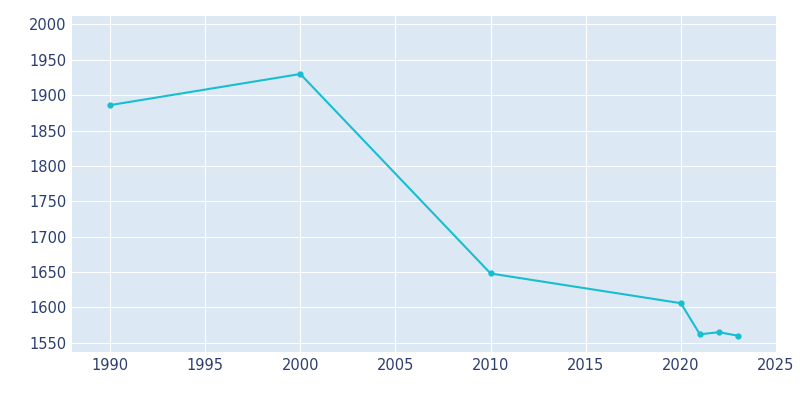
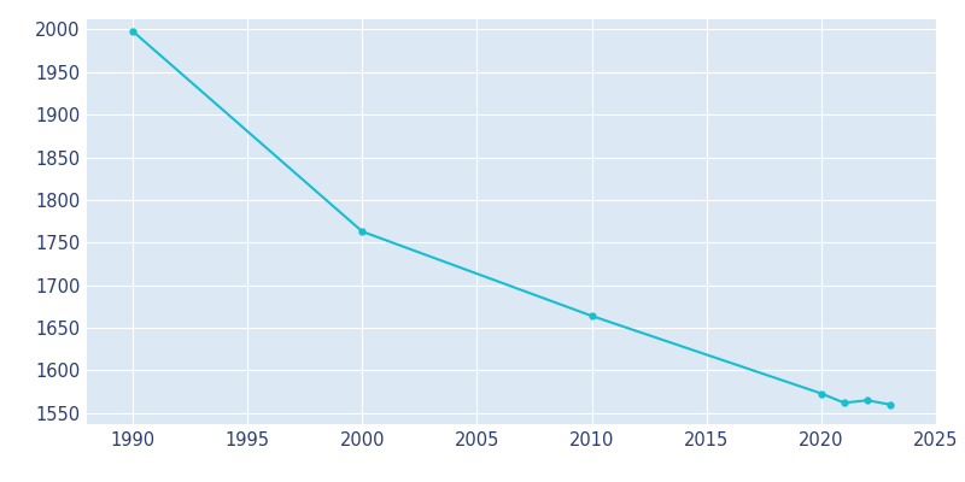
1990: 1886 -> 1998
2000: 1930 -> 1763
2010: 1648 -> 1664
2020: 1606 -> 1573
